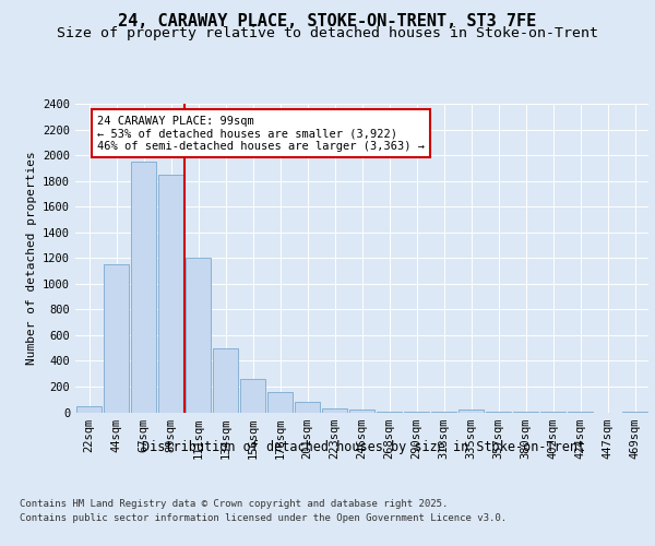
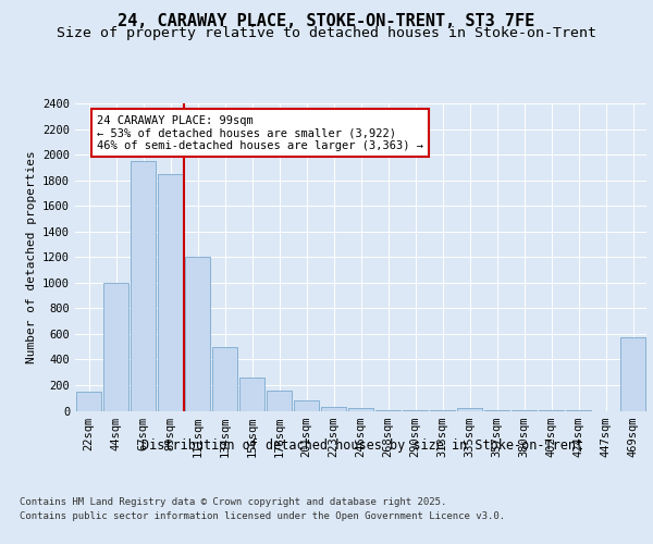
22sqm: 50 -> 150
44sqm: 1150 -> 1000
469sqm: 0 -> 570
